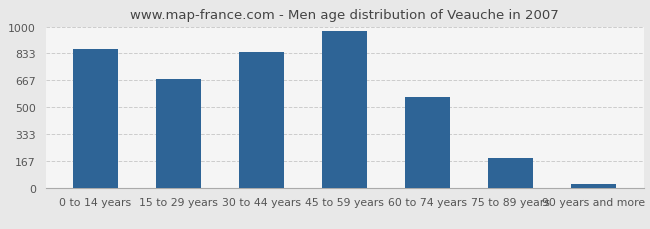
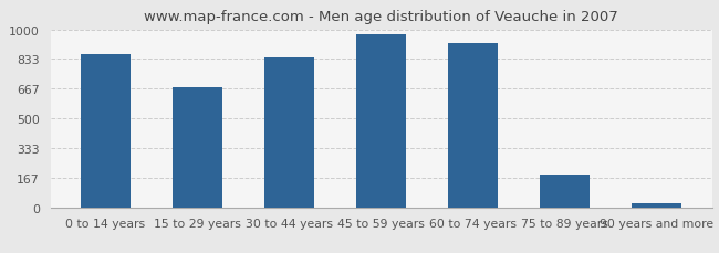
60 to 74 years: 560 -> 920
